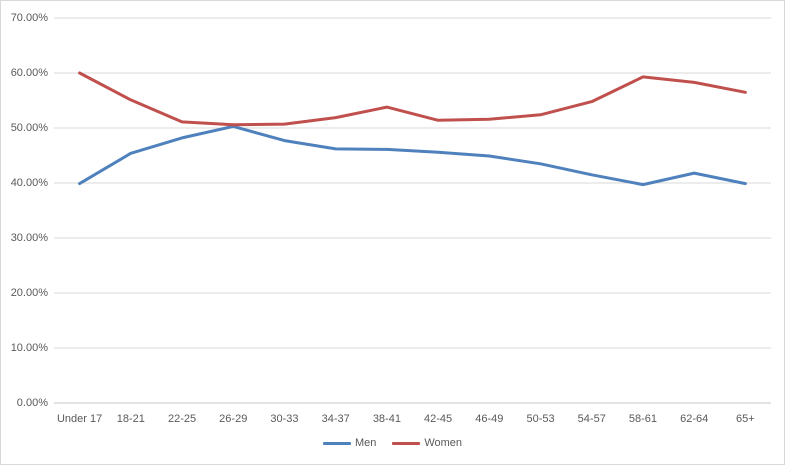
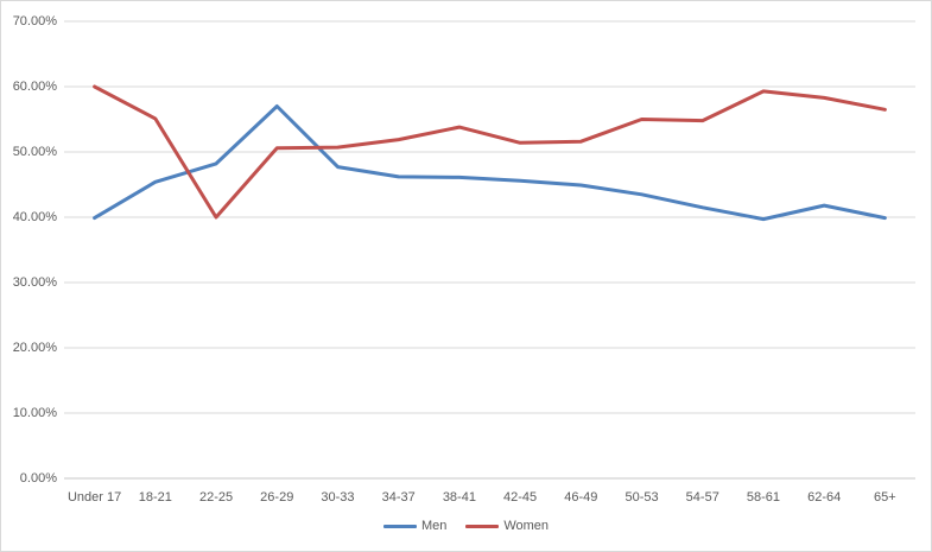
Women/22-25: 51% -> 40%
Men/26-29: 50% -> 57%
Women/50-53: 52% -> 55%
